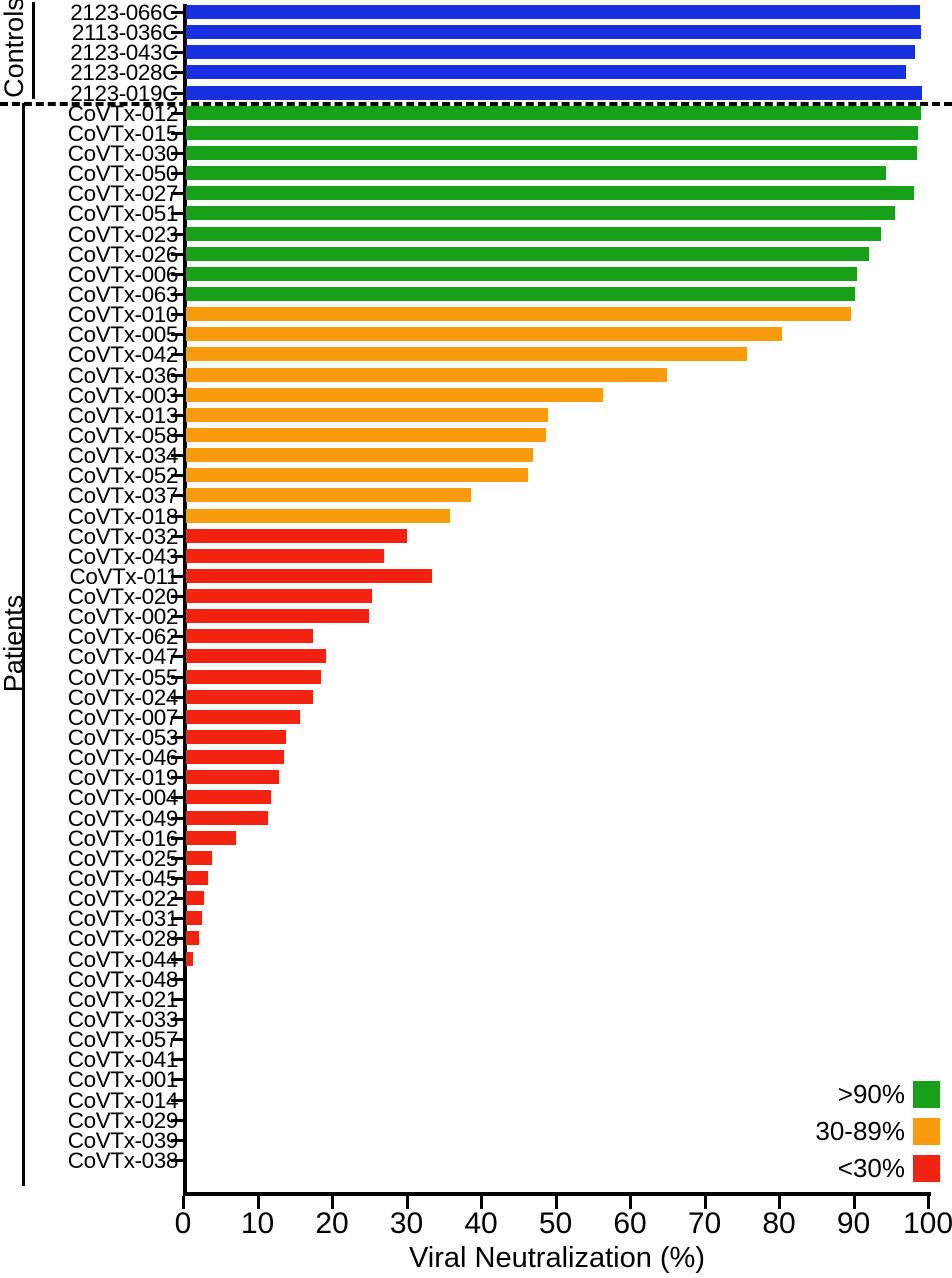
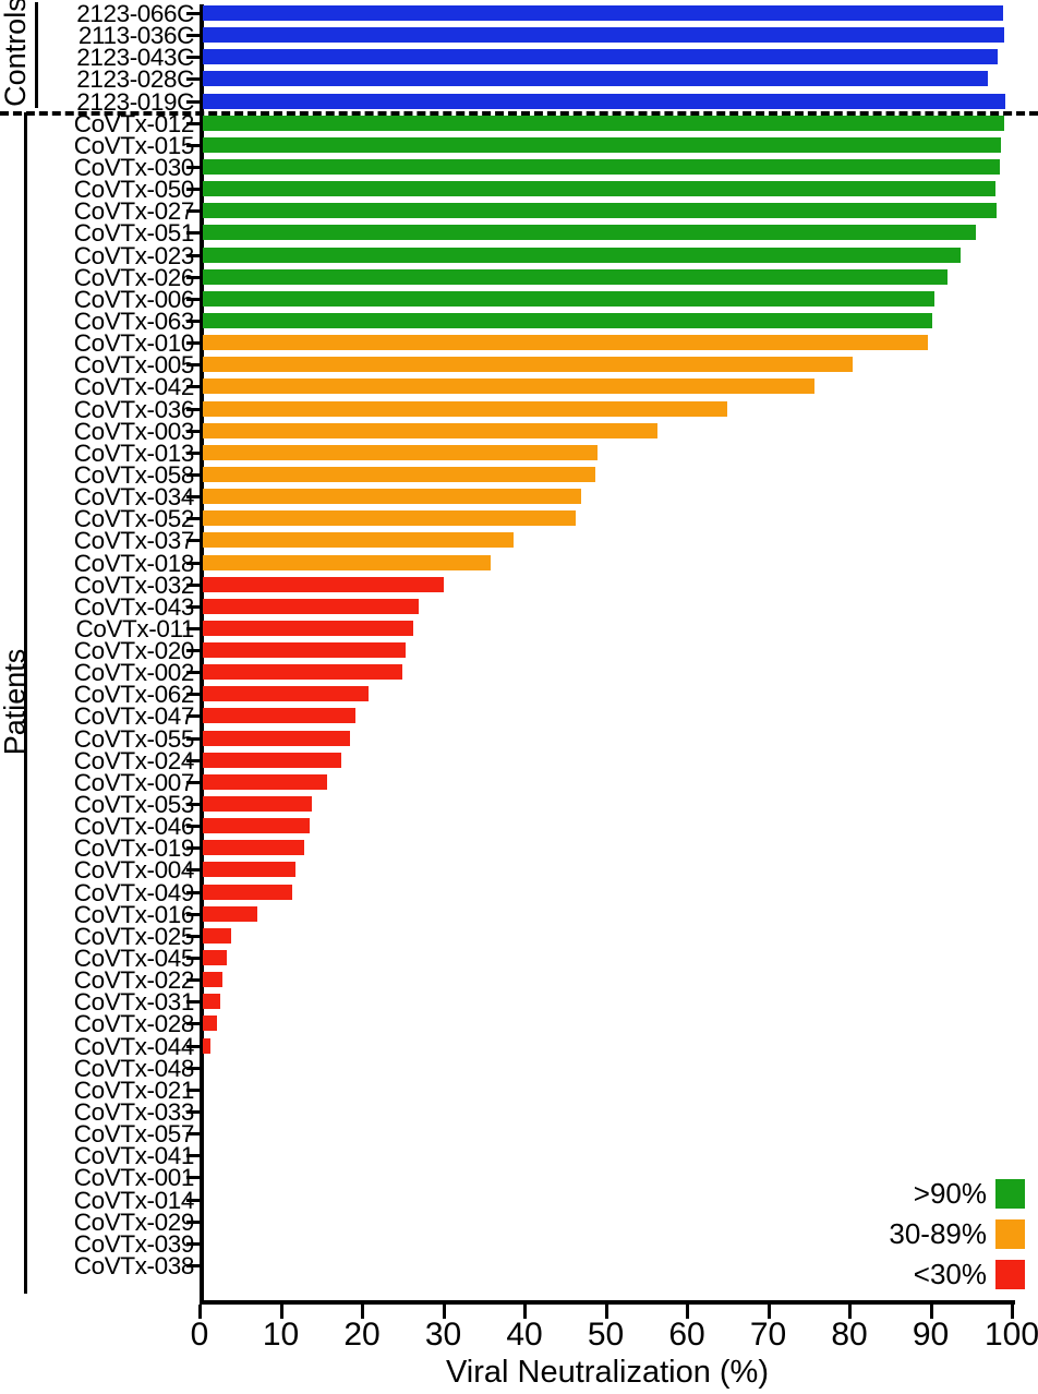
CoVTx-050: 94 -> 98
CoVTx-011: 33 -> 26
CoVTx-062: 17 -> 20
